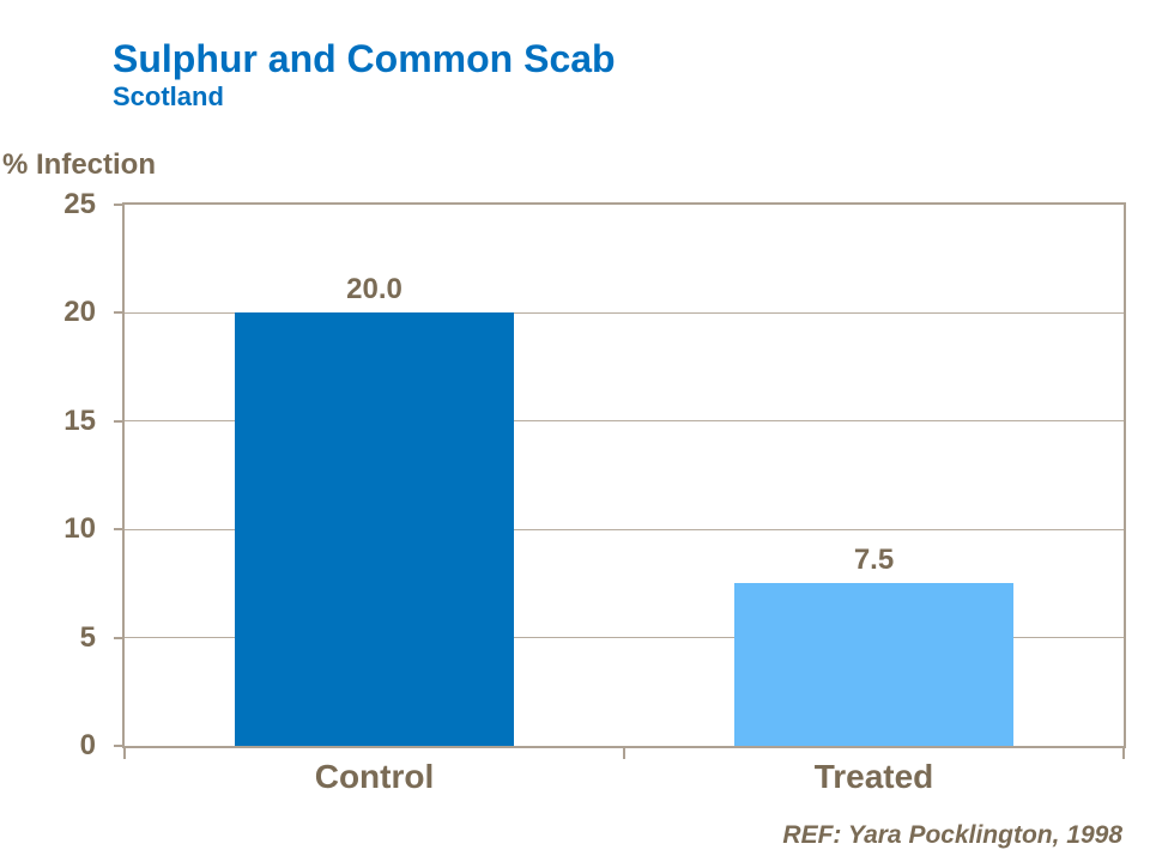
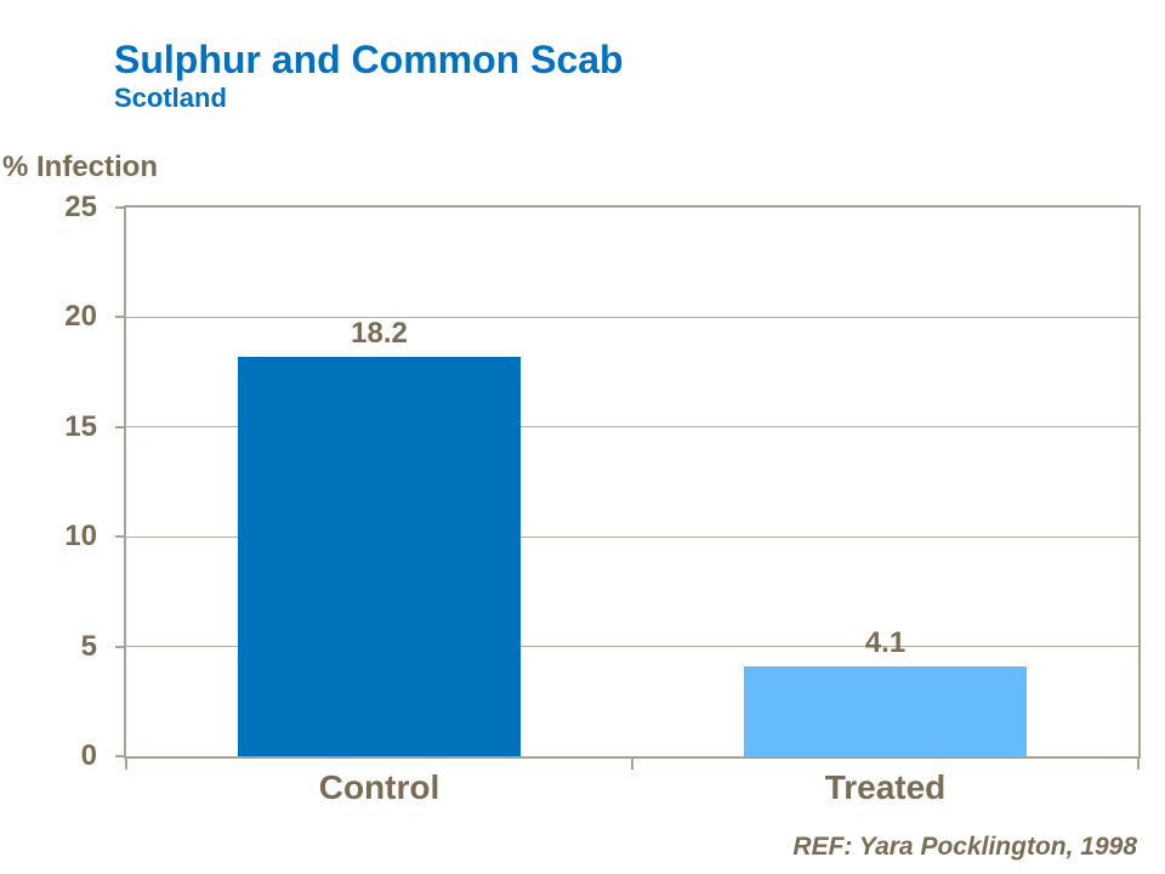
Control: 20.0 -> 18.2
Treated: 7.5 -> 4.1
